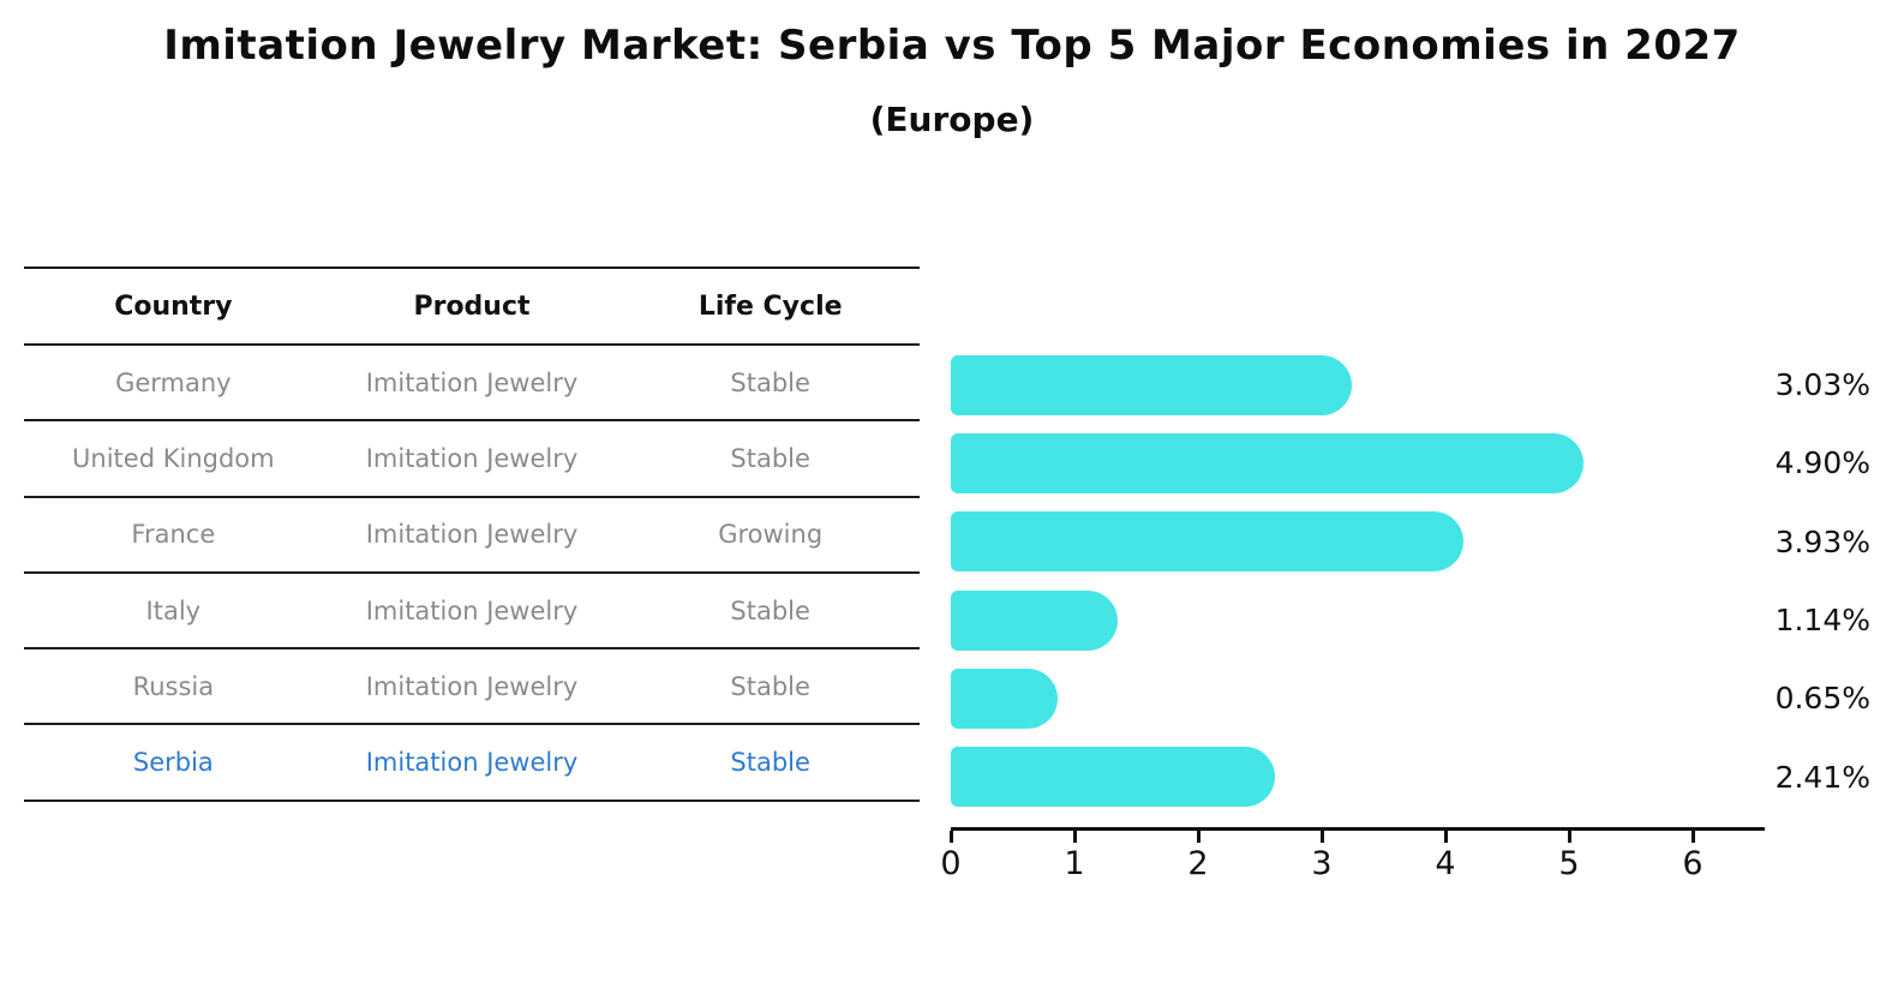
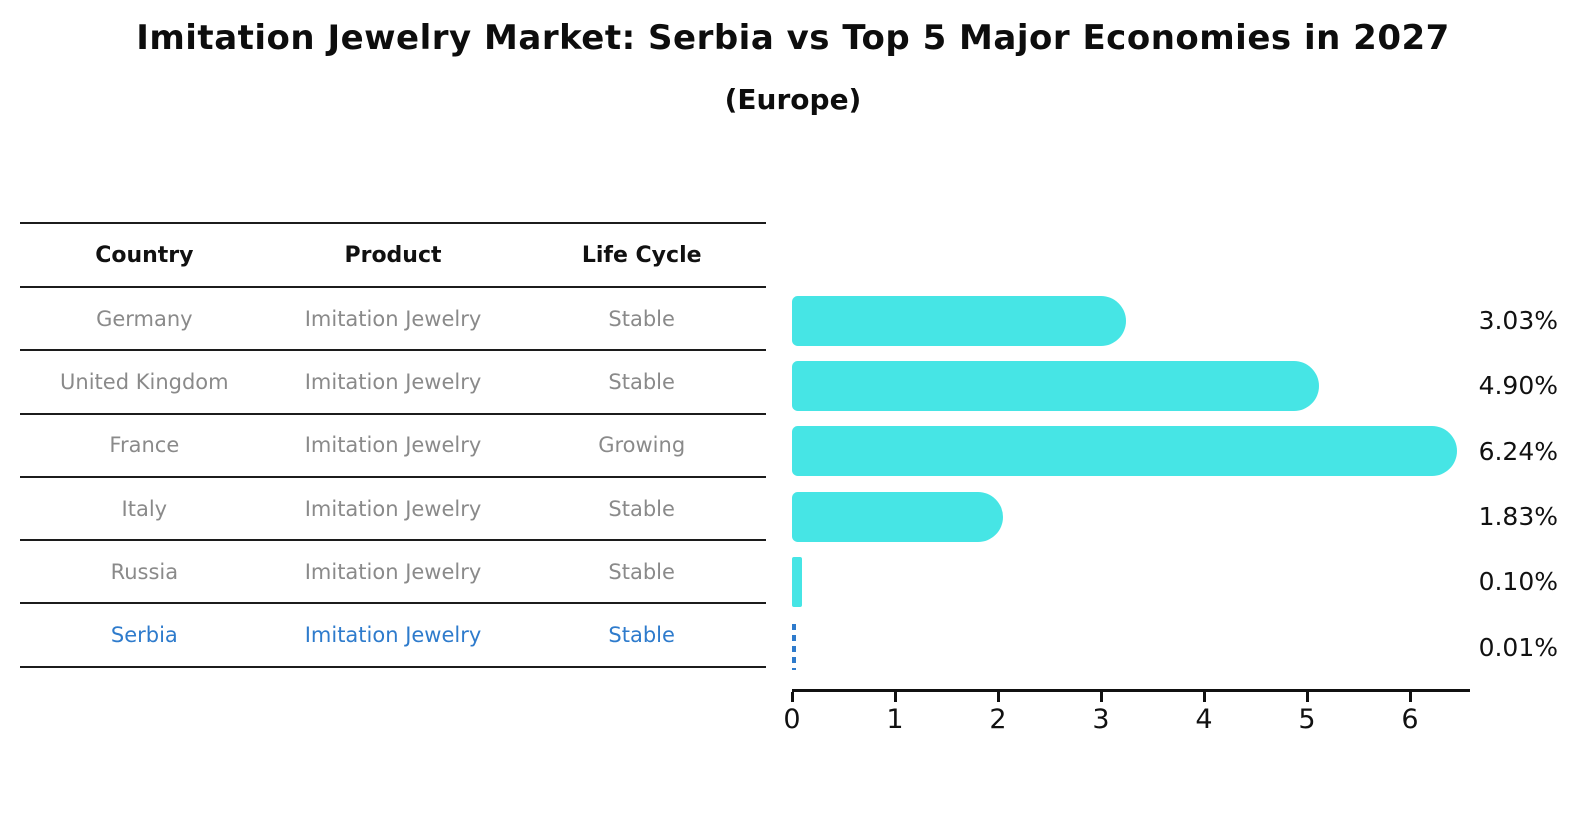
France: 3.93% -> 6.24%
Italy: 1.14% -> 1.83%
Russia: 0.65% -> 0.10%
Serbia: 2.41% -> 0.01%
